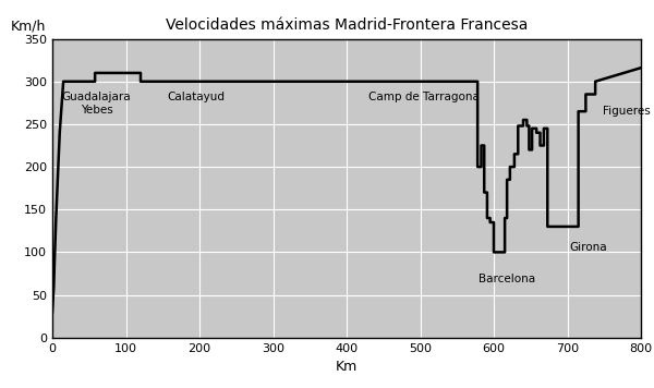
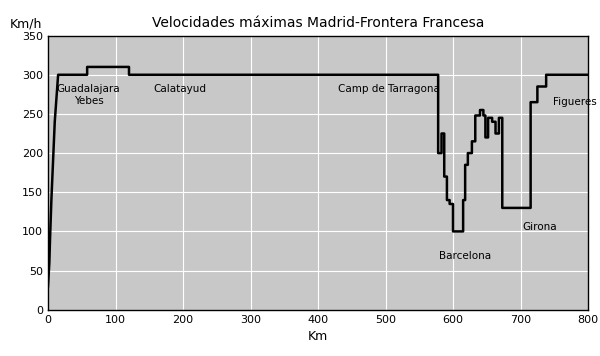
800: 316 -> 300
